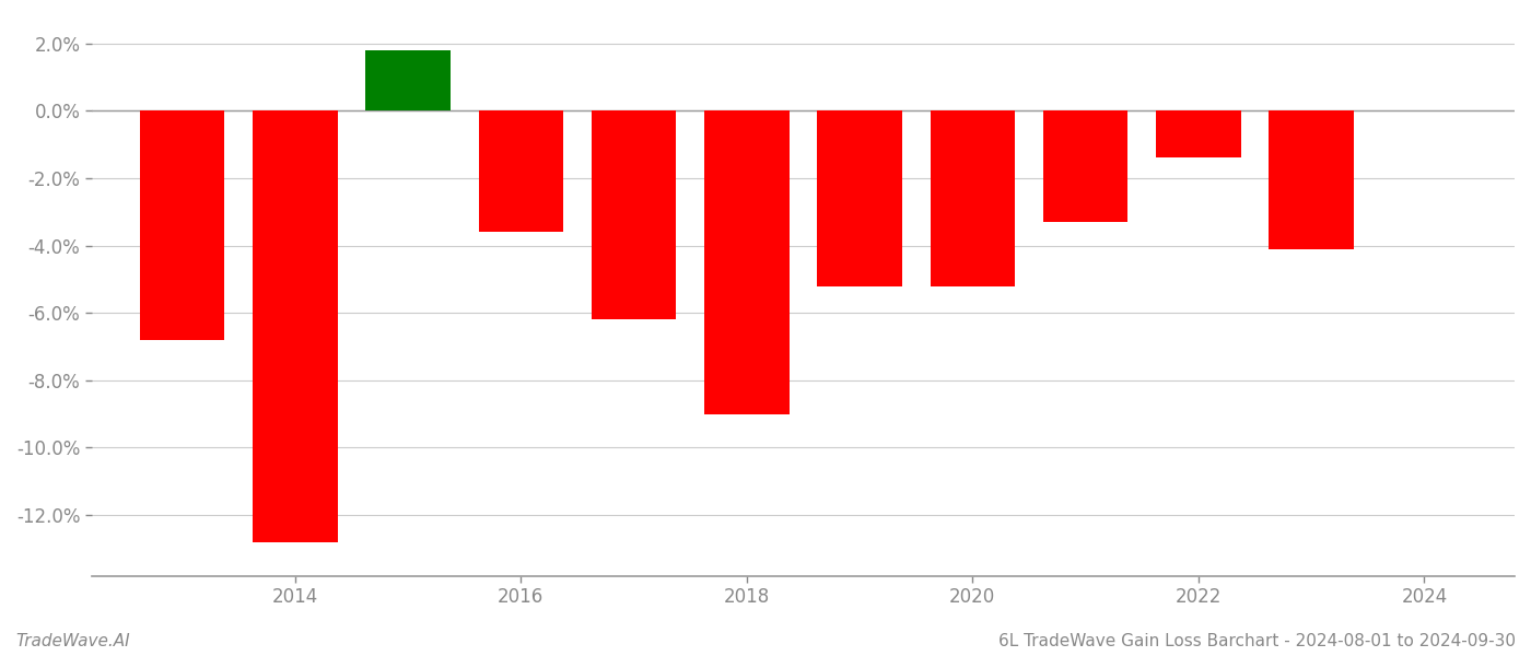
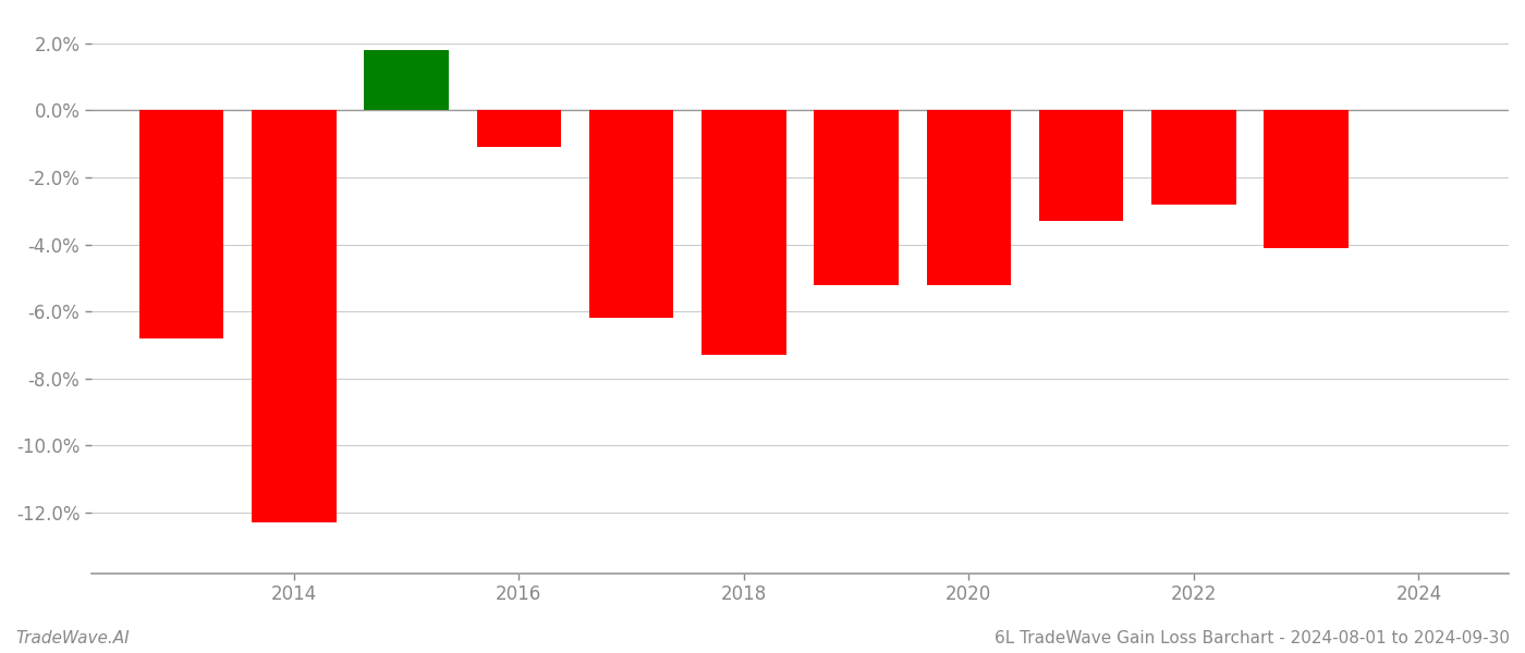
2014: -12.8% -> -12.3%
2016: -3.6% -> -1.1%
2018: -9.0% -> -7.3%
2022: -1.4% -> -2.8%
